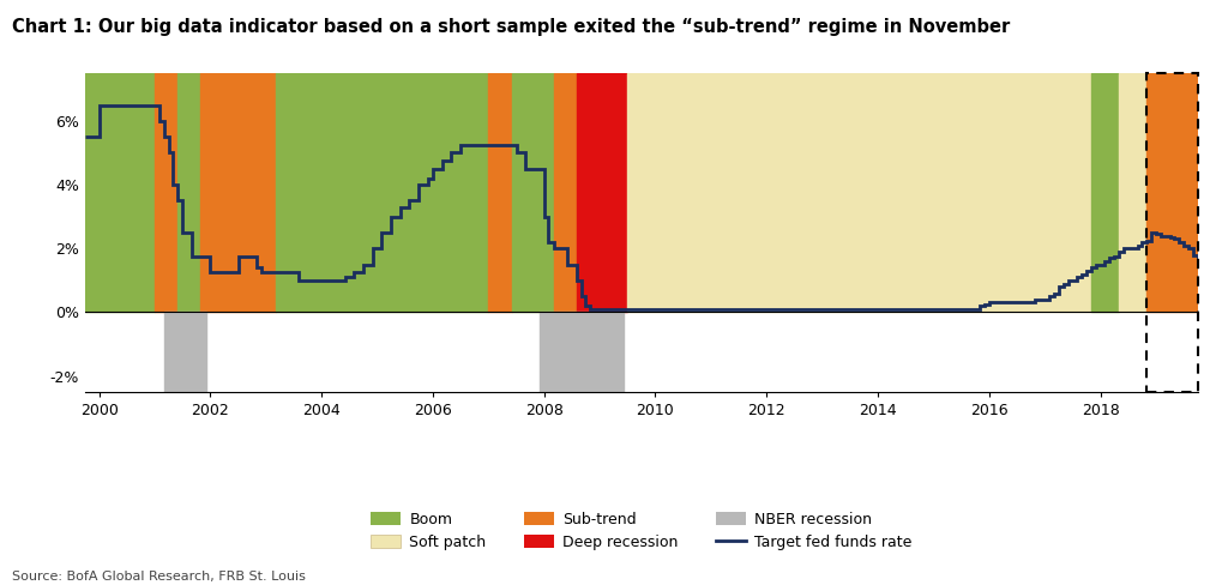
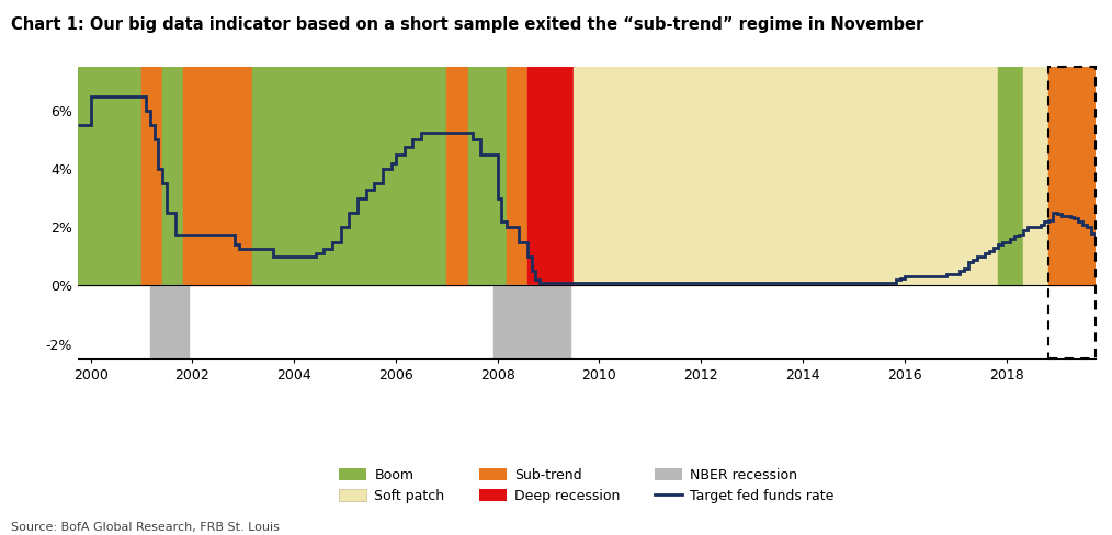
2002: 1.25% -> 1.75%
